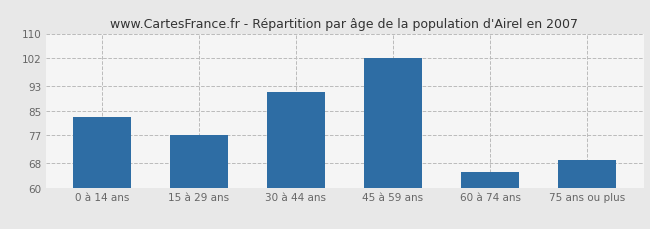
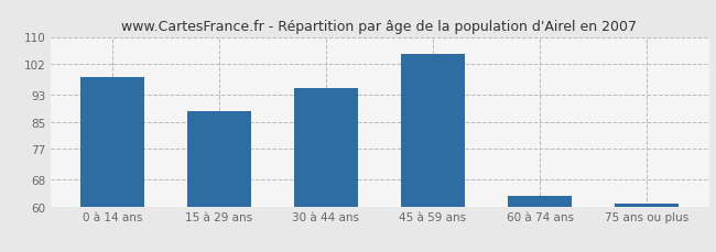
0 à 14 ans: 83 -> 98
15 à 29 ans: 77 -> 88
30 à 44 ans: 91 -> 95
45 à 59 ans: 102 -> 105
60 à 74 ans: 65 -> 63
75 ans ou plus: 69 -> 61
